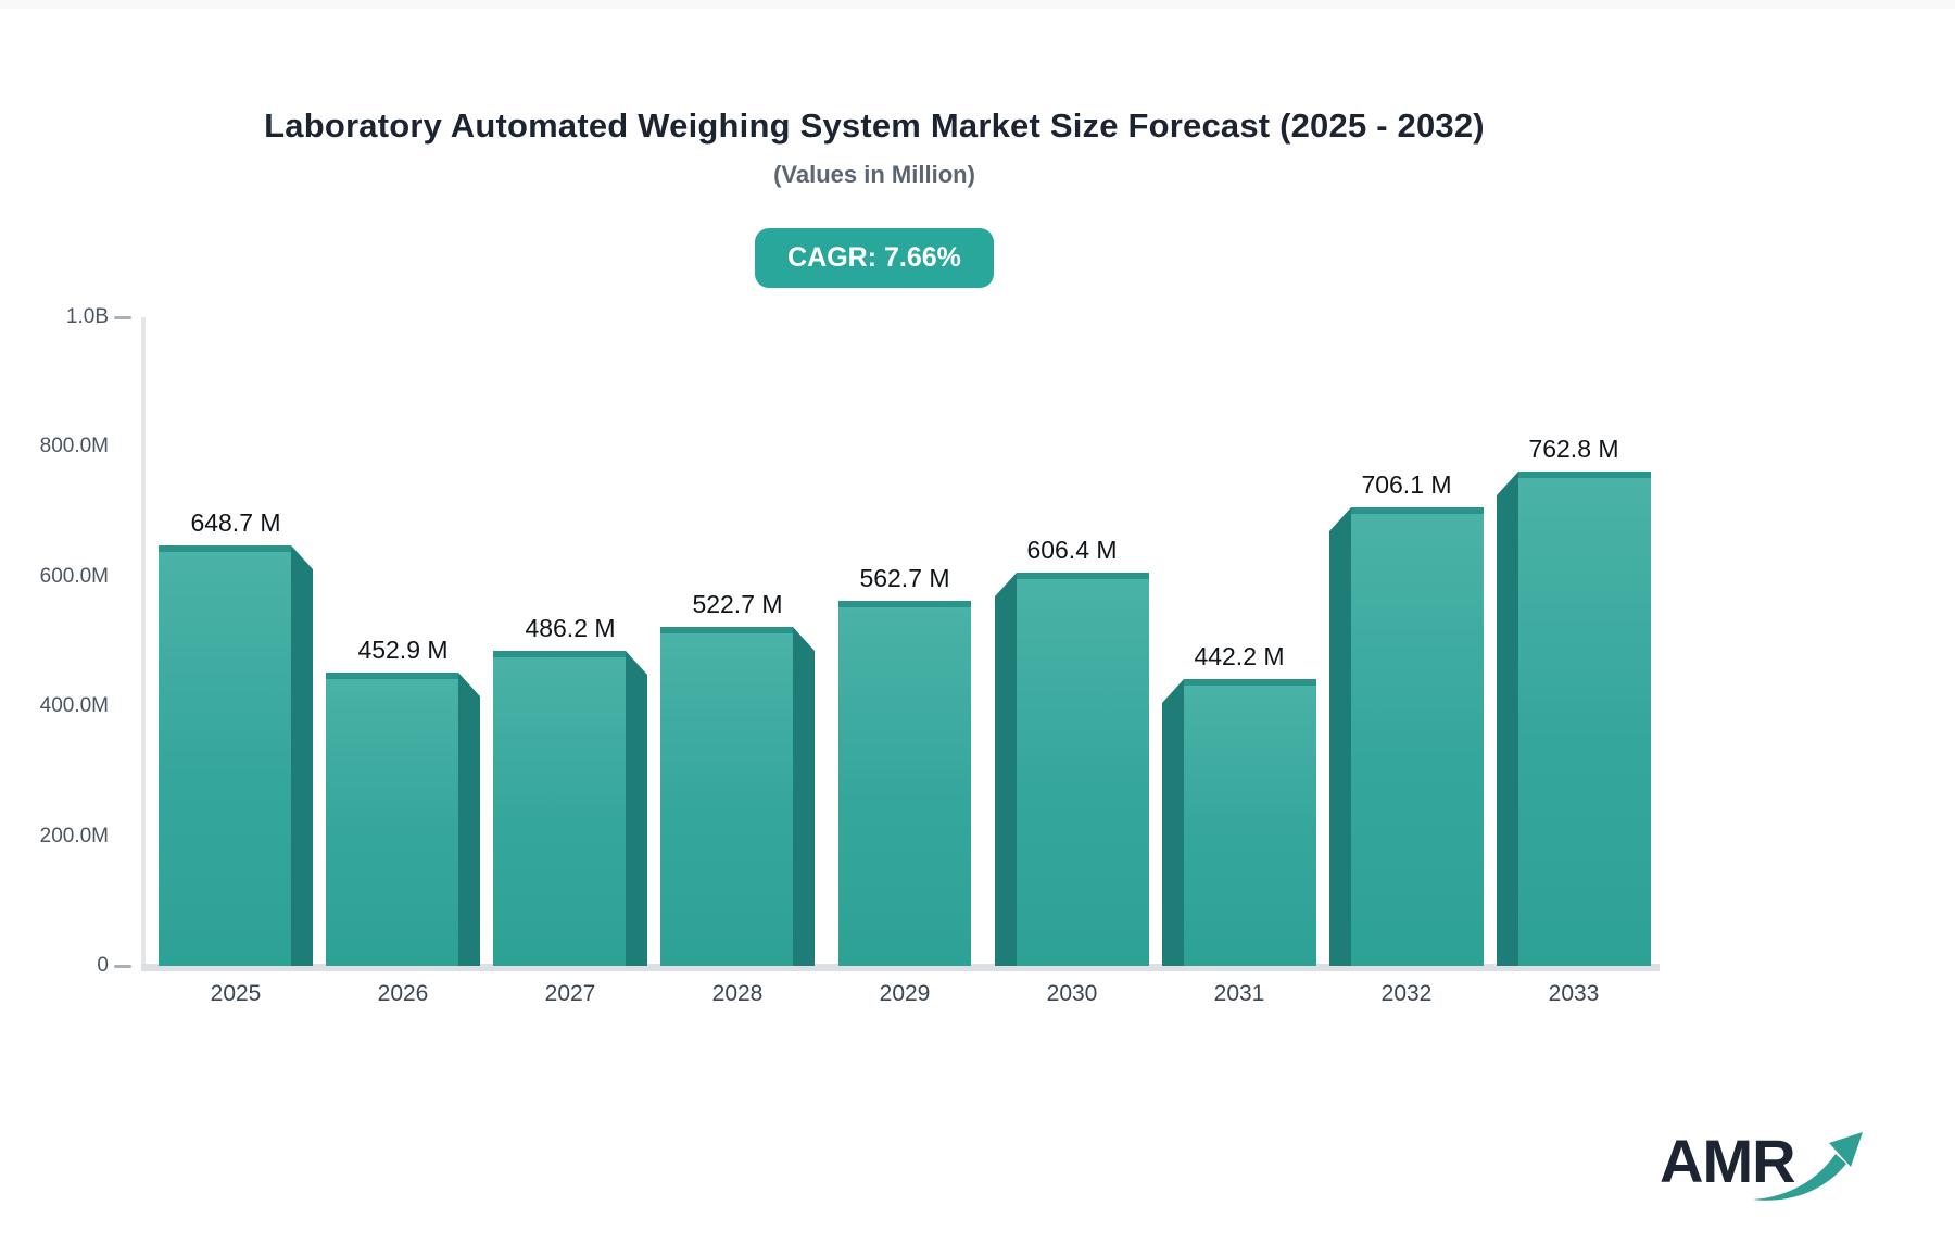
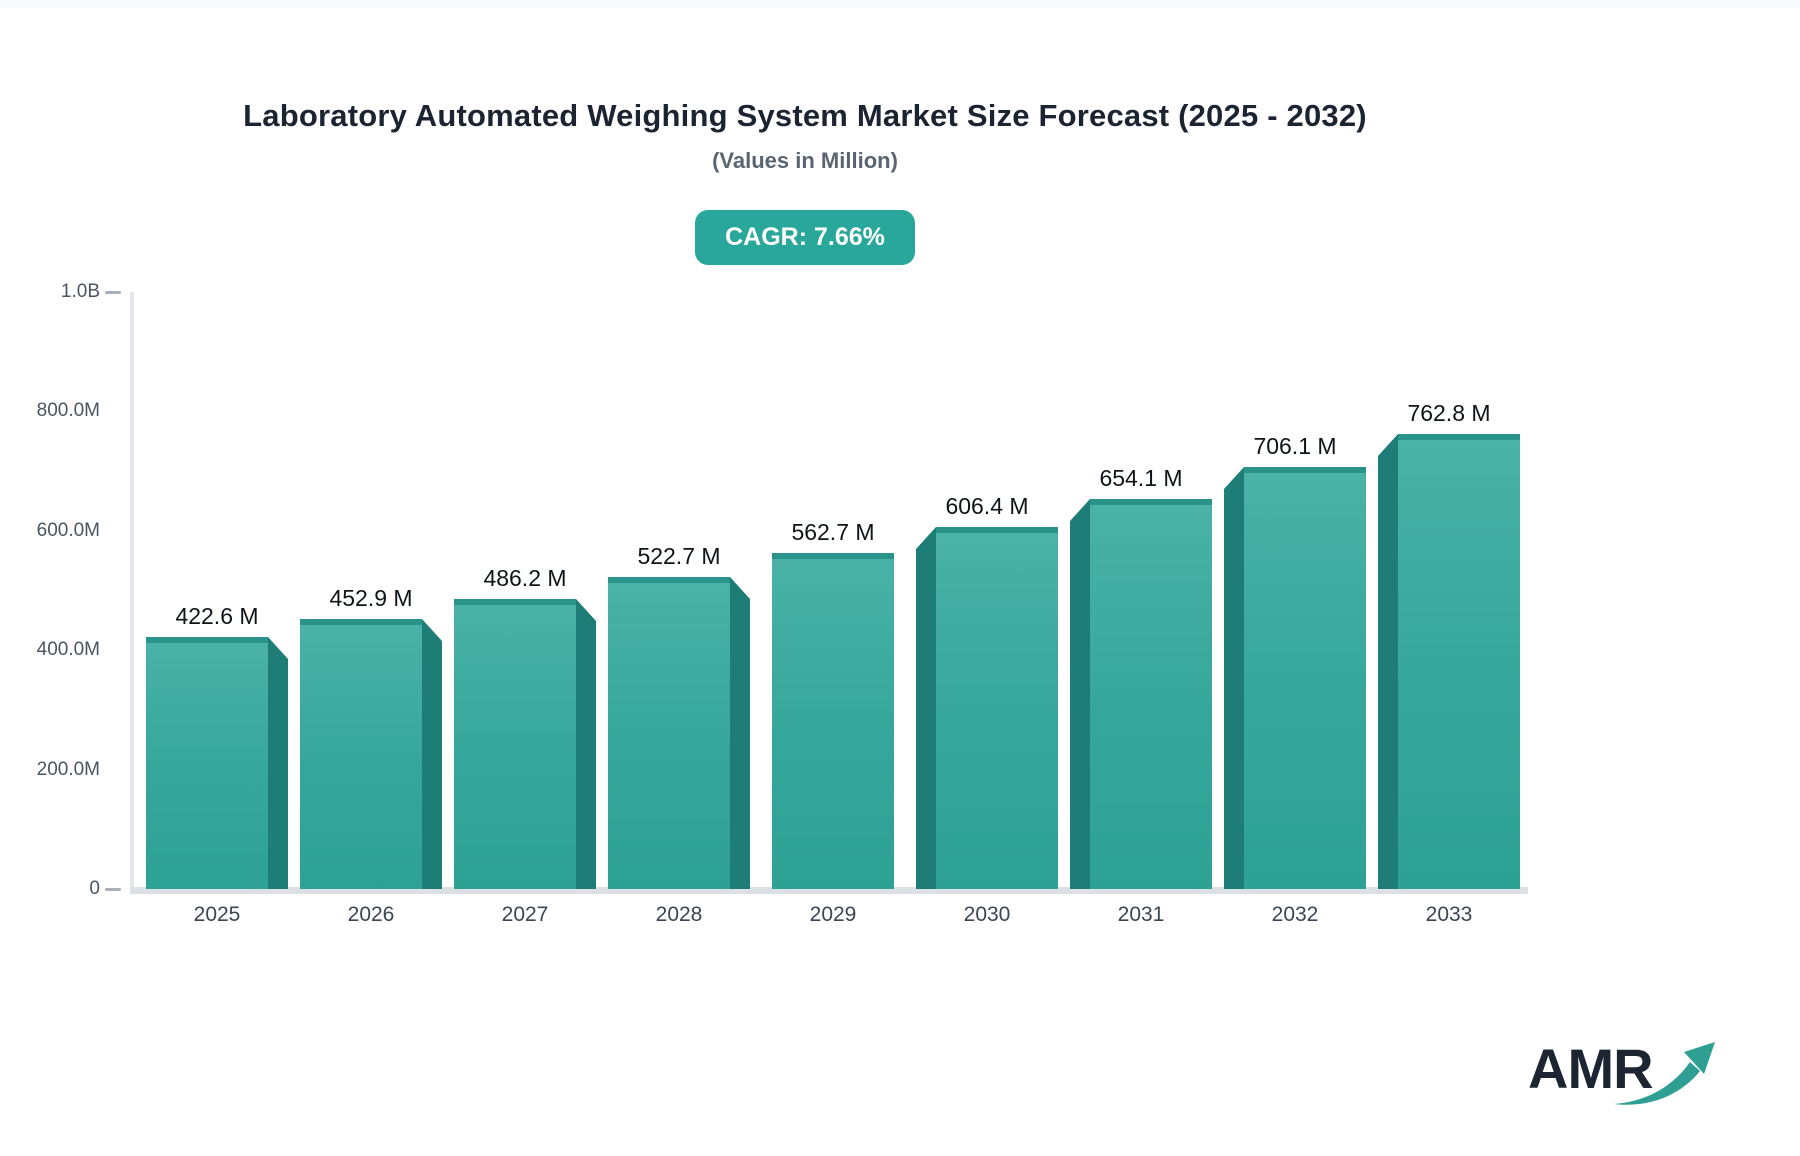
2025: 648.7 -> 422.6
2031: 442.2 -> 654.1
